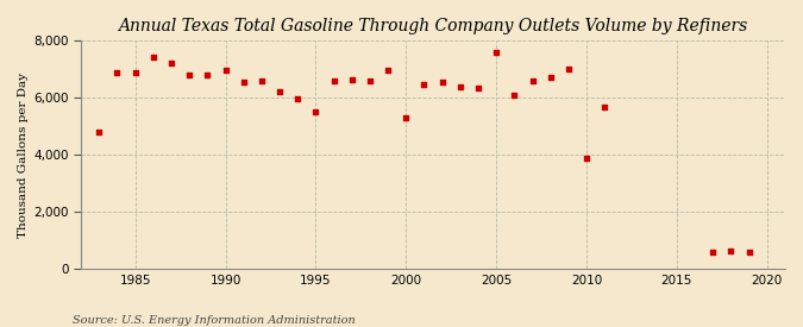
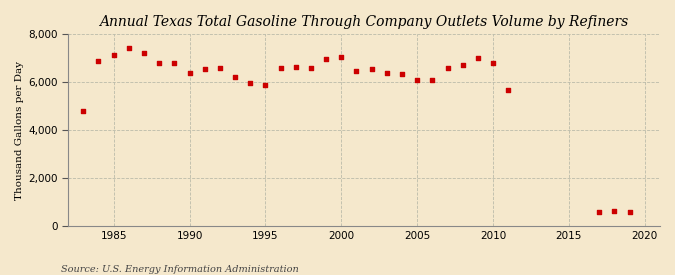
1985: 6,900 -> 7,150
1990: 6,950 -> 6,380
1995: 5,500 -> 5,900
2000: 5,300 -> 7,050
2005: 7,600 -> 6,080
2010: 3,900 -> 6,820
